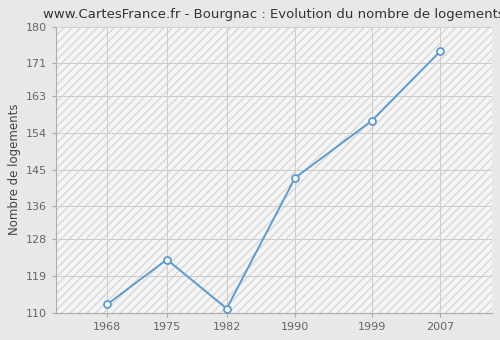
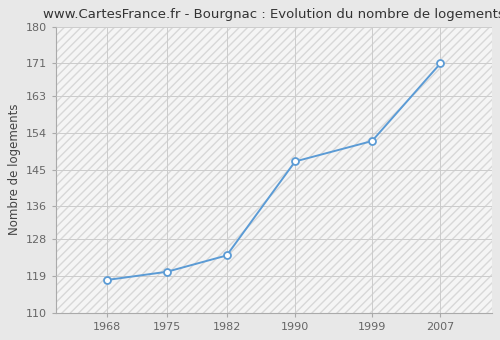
1968: 112 -> 118
1975: 123 -> 120
1982: 111 -> 124
1990: 143 -> 147
1999: 157 -> 152
2007: 174 -> 171
